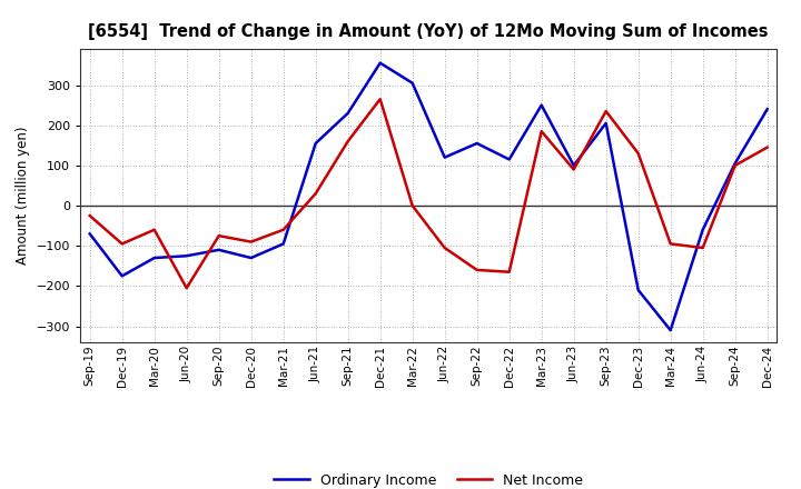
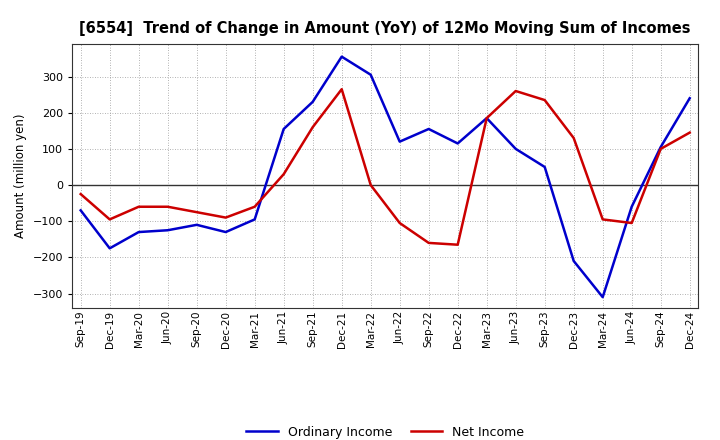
Net Income/Jun-20: -205 -> -60
Ordinary Income/Mar-23: 250 -> 185
Net Income/Jun-23: 90 -> 260
Ordinary Income/Sep-23: 205 -> 50
